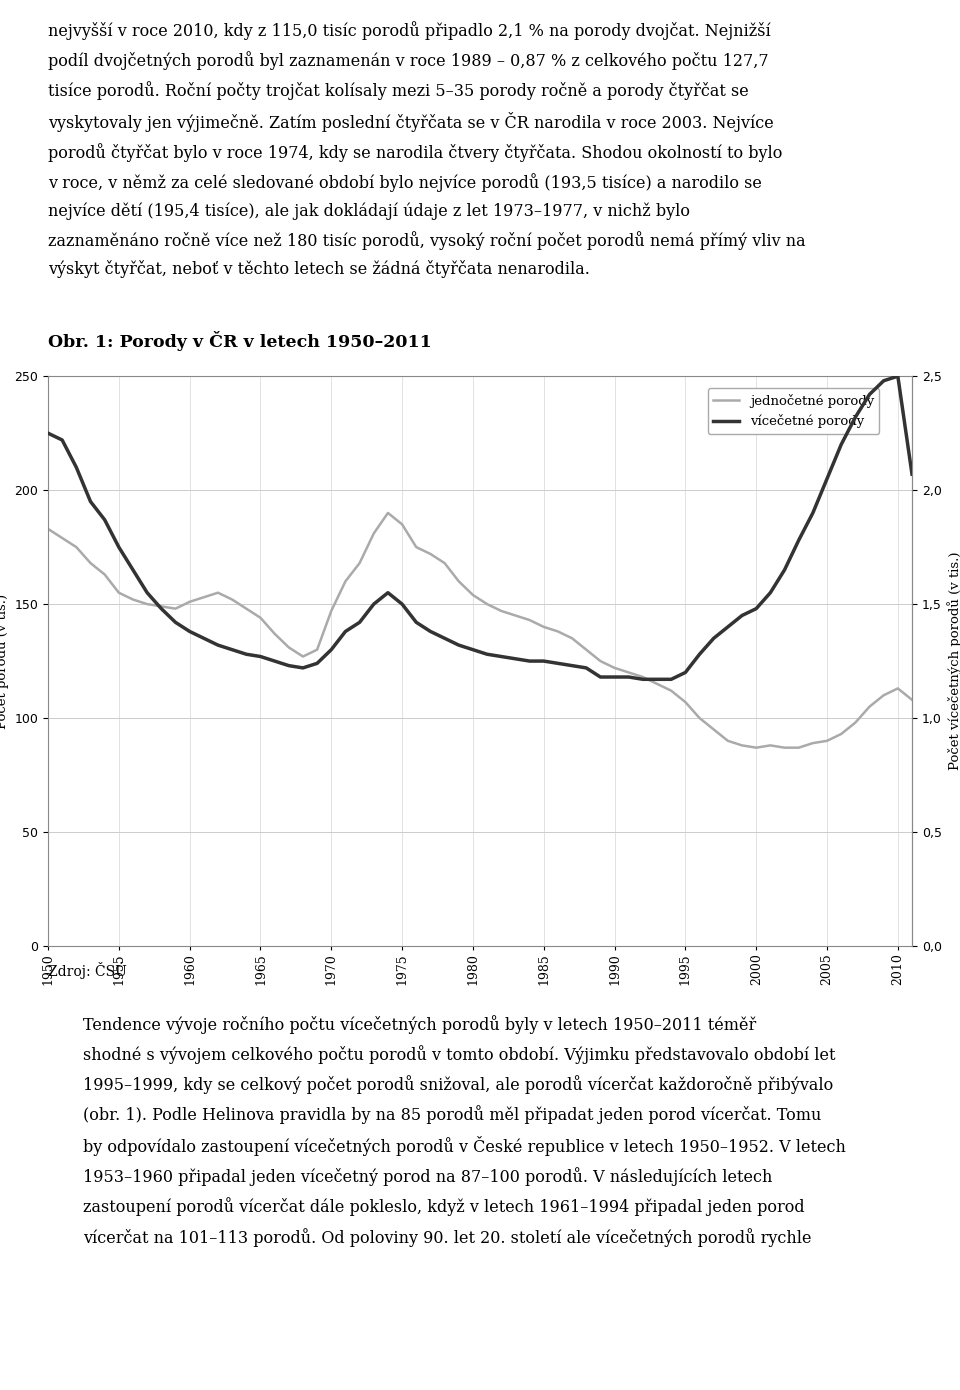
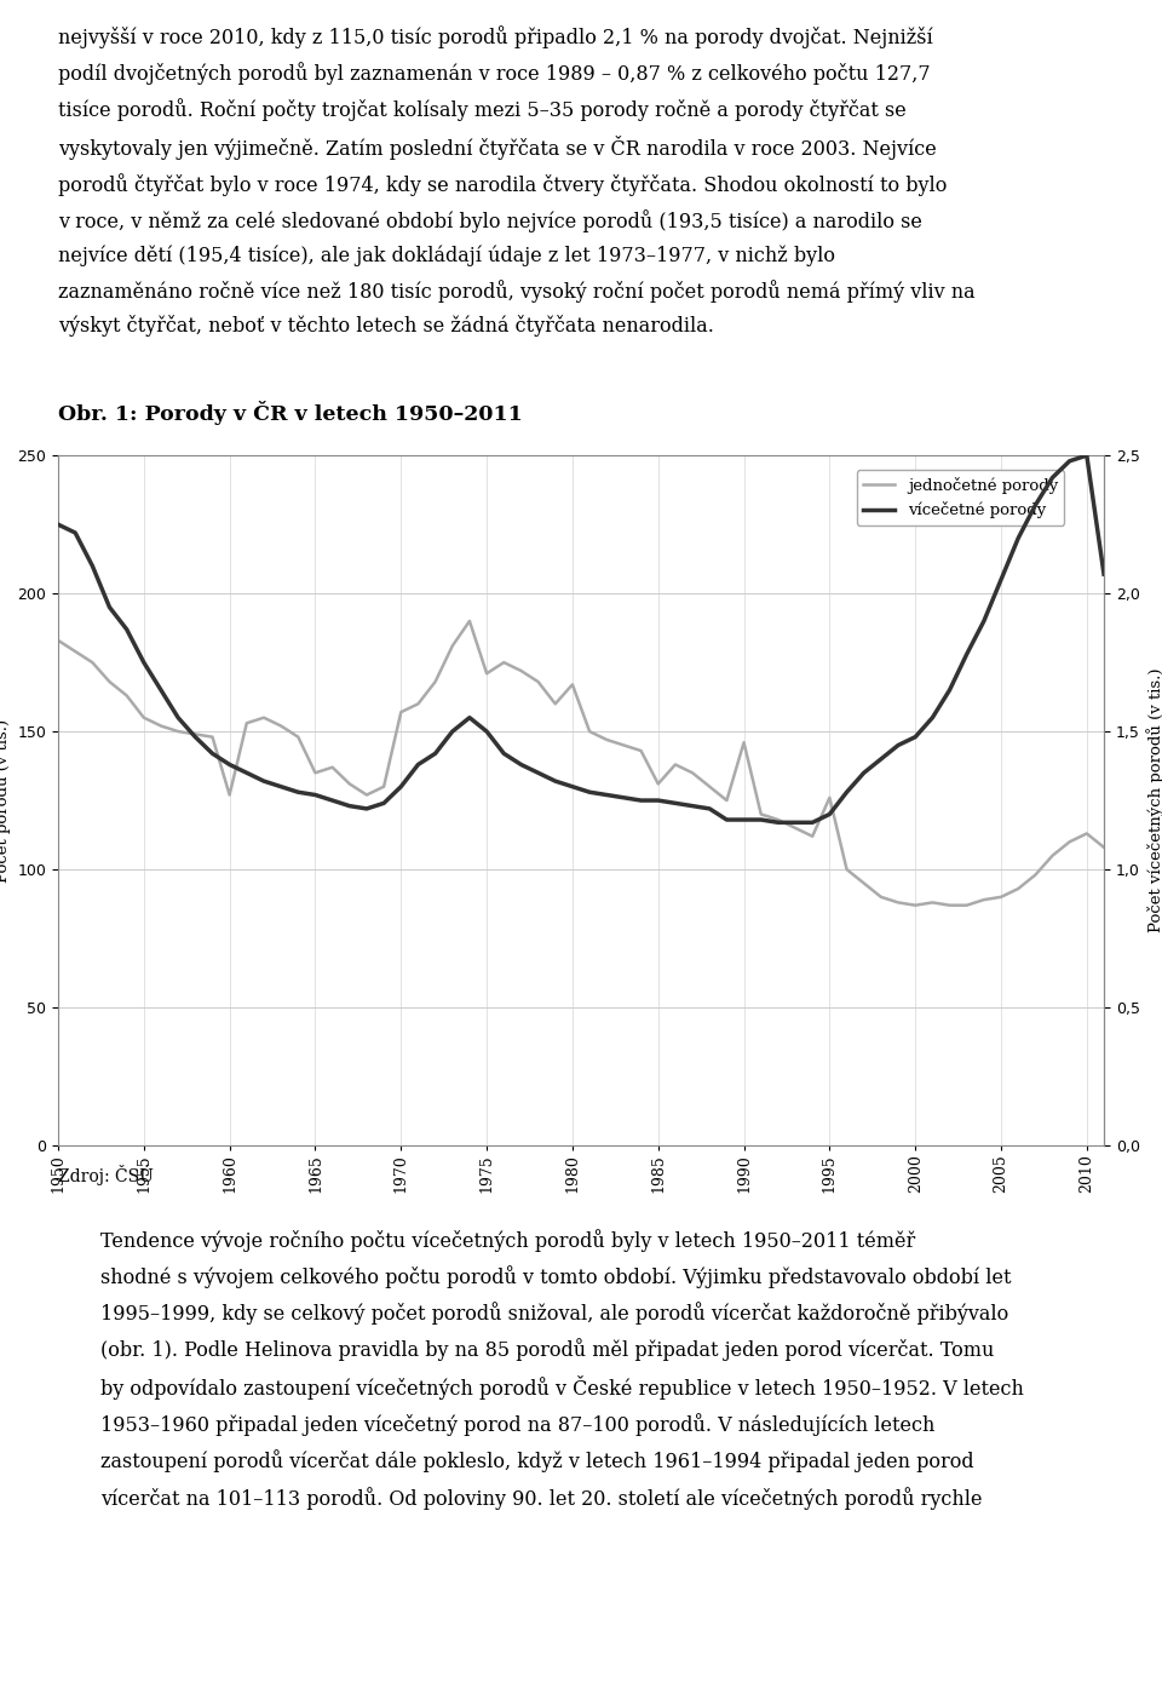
jednоčetné porody/1960: 151 -> 127
jednоčetné porody/1965: 144 -> 135
jednоčetné porody/1970: 147 -> 157
jednоčetné porody/1975: 185 -> 171
jednоčetné porody/1980: 154 -> 167
jednоčetné porody/1985: 140 -> 131
jednоčetné porody/1990: 122 -> 146
jednоčetné porody/1995: 107 -> 126
